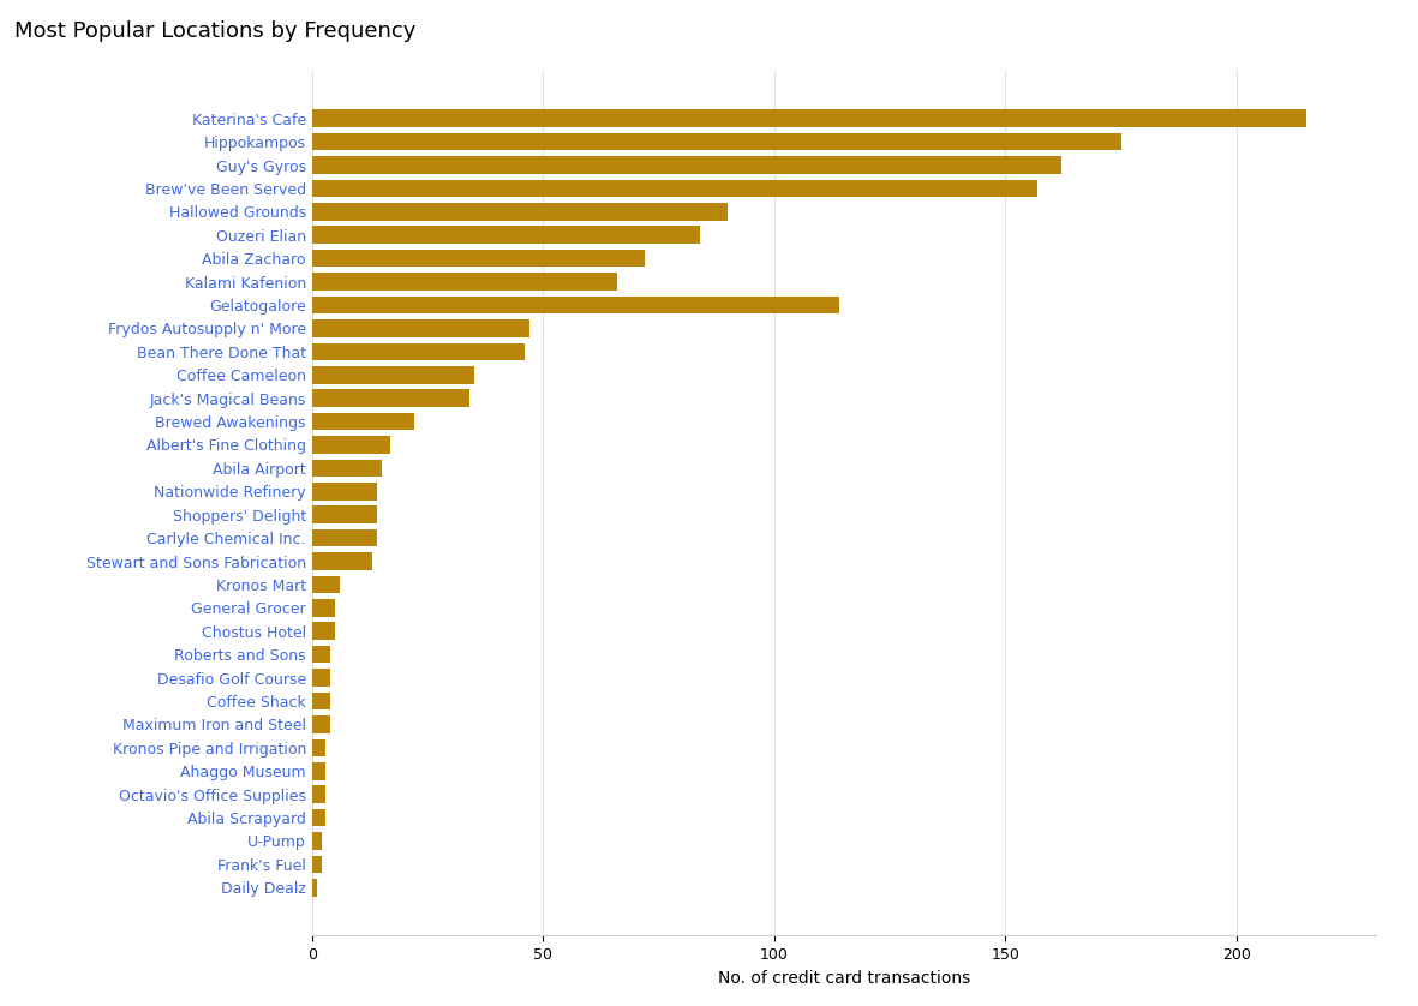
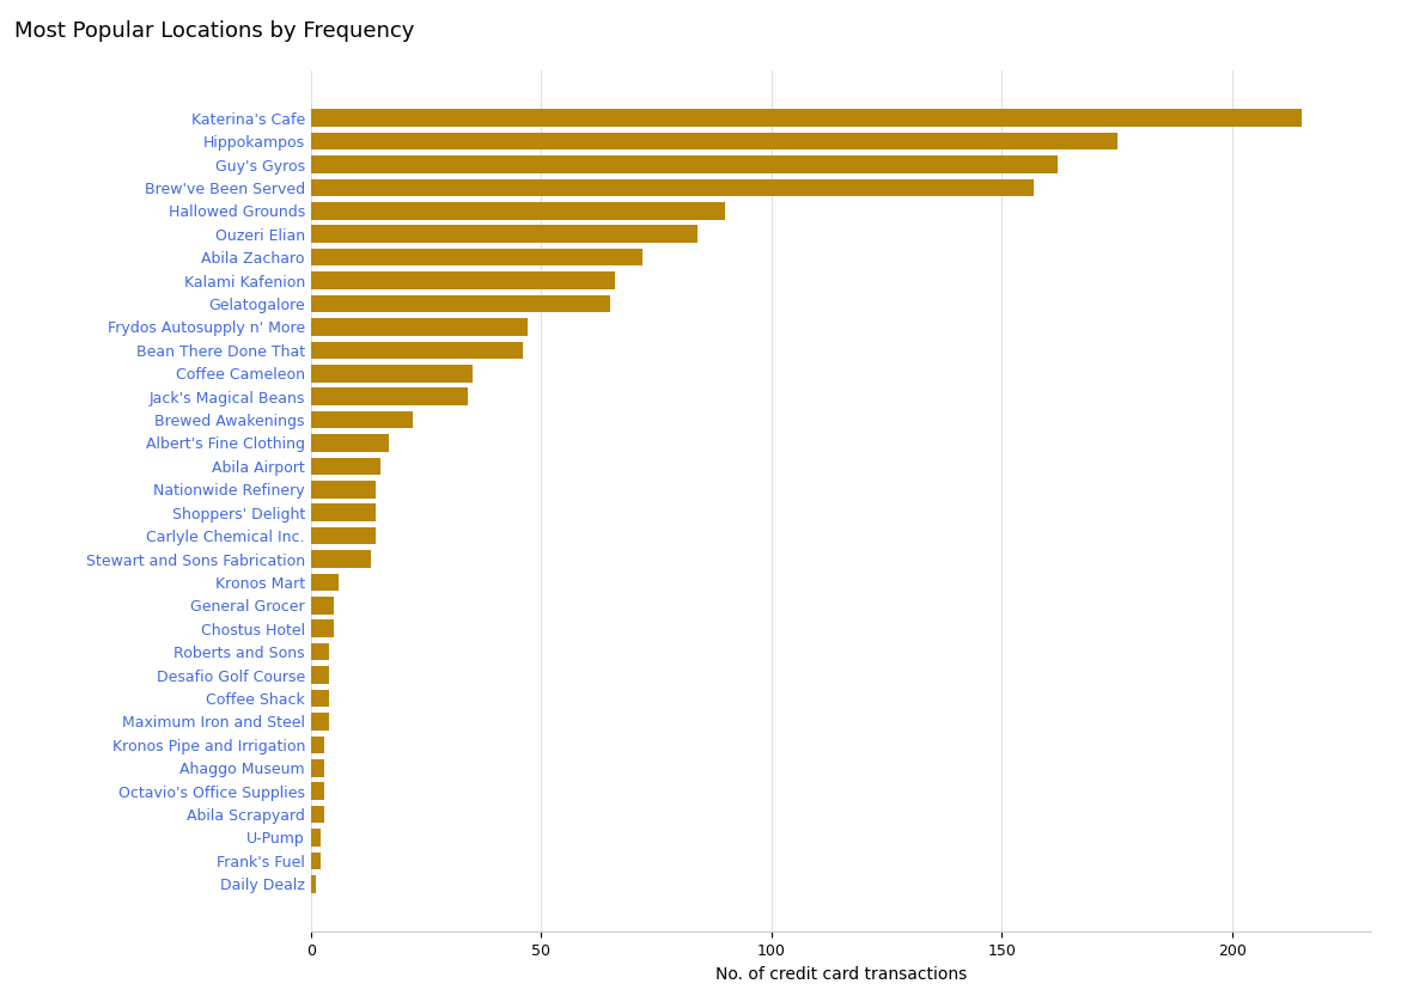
Gelatogalore: 114 -> 65
